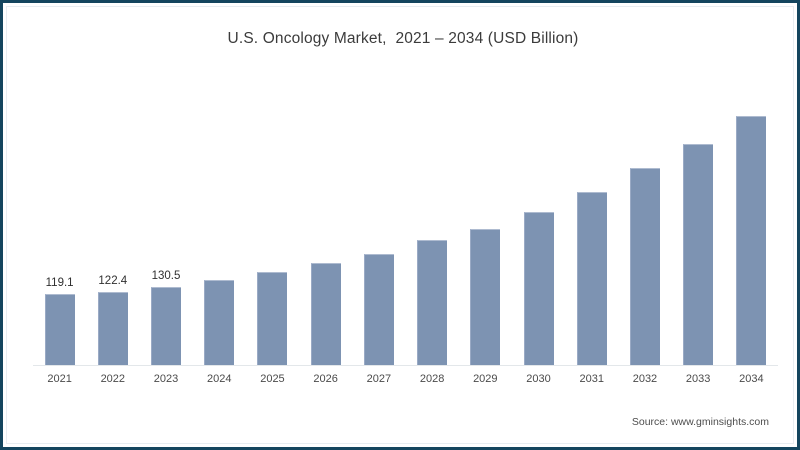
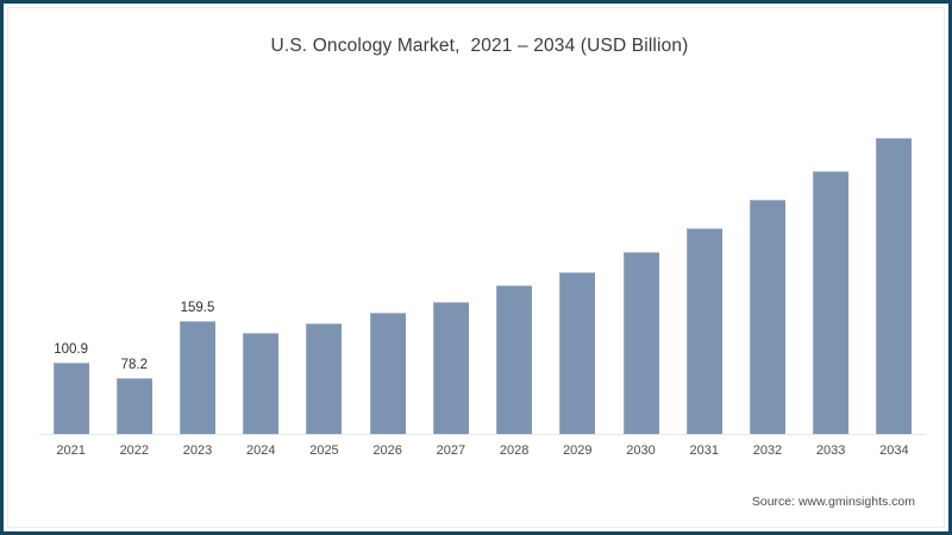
2021: 119.1 -> 100.9
2022: 122.4 -> 78.2
2023: 130.5 -> 159.5
